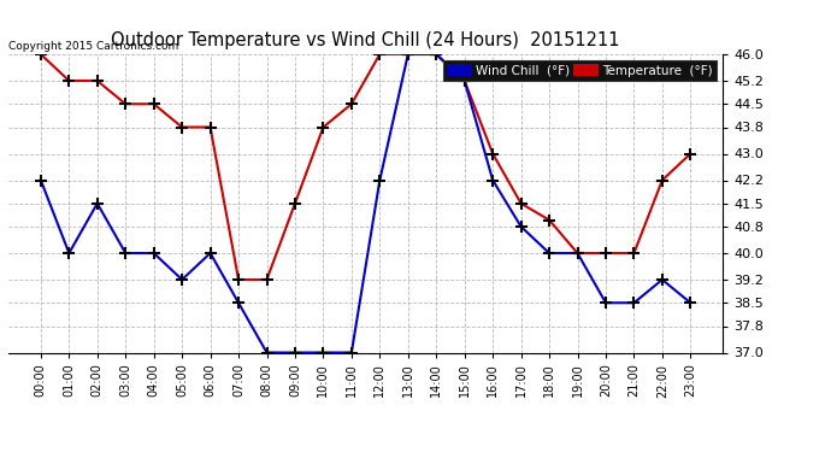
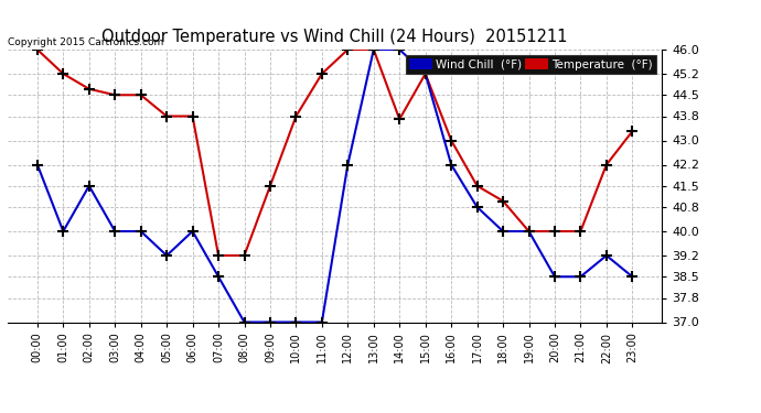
Temperature (°F)/02:00: 45.2 -> 44.7
Temperature (°F)/11:00: 44.5 -> 45.2
Temperature (°F)/14:00: 46.0 -> 43.7
Temperature (°F)/23:00: 43.0 -> 43.3
